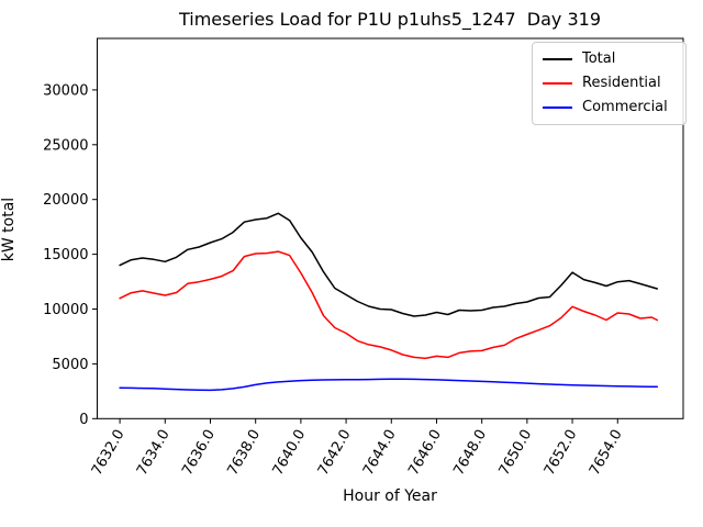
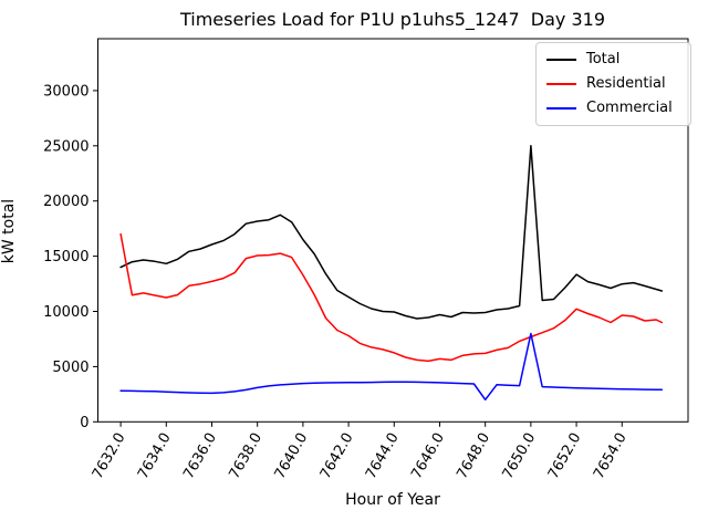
Residential/7632.0: 11000 -> 17000
Commercial/7648.0: 3000 -> 2000
Total/7650.0: 11000 -> 25000
Commercial/7650.0: 3000 -> 8000
